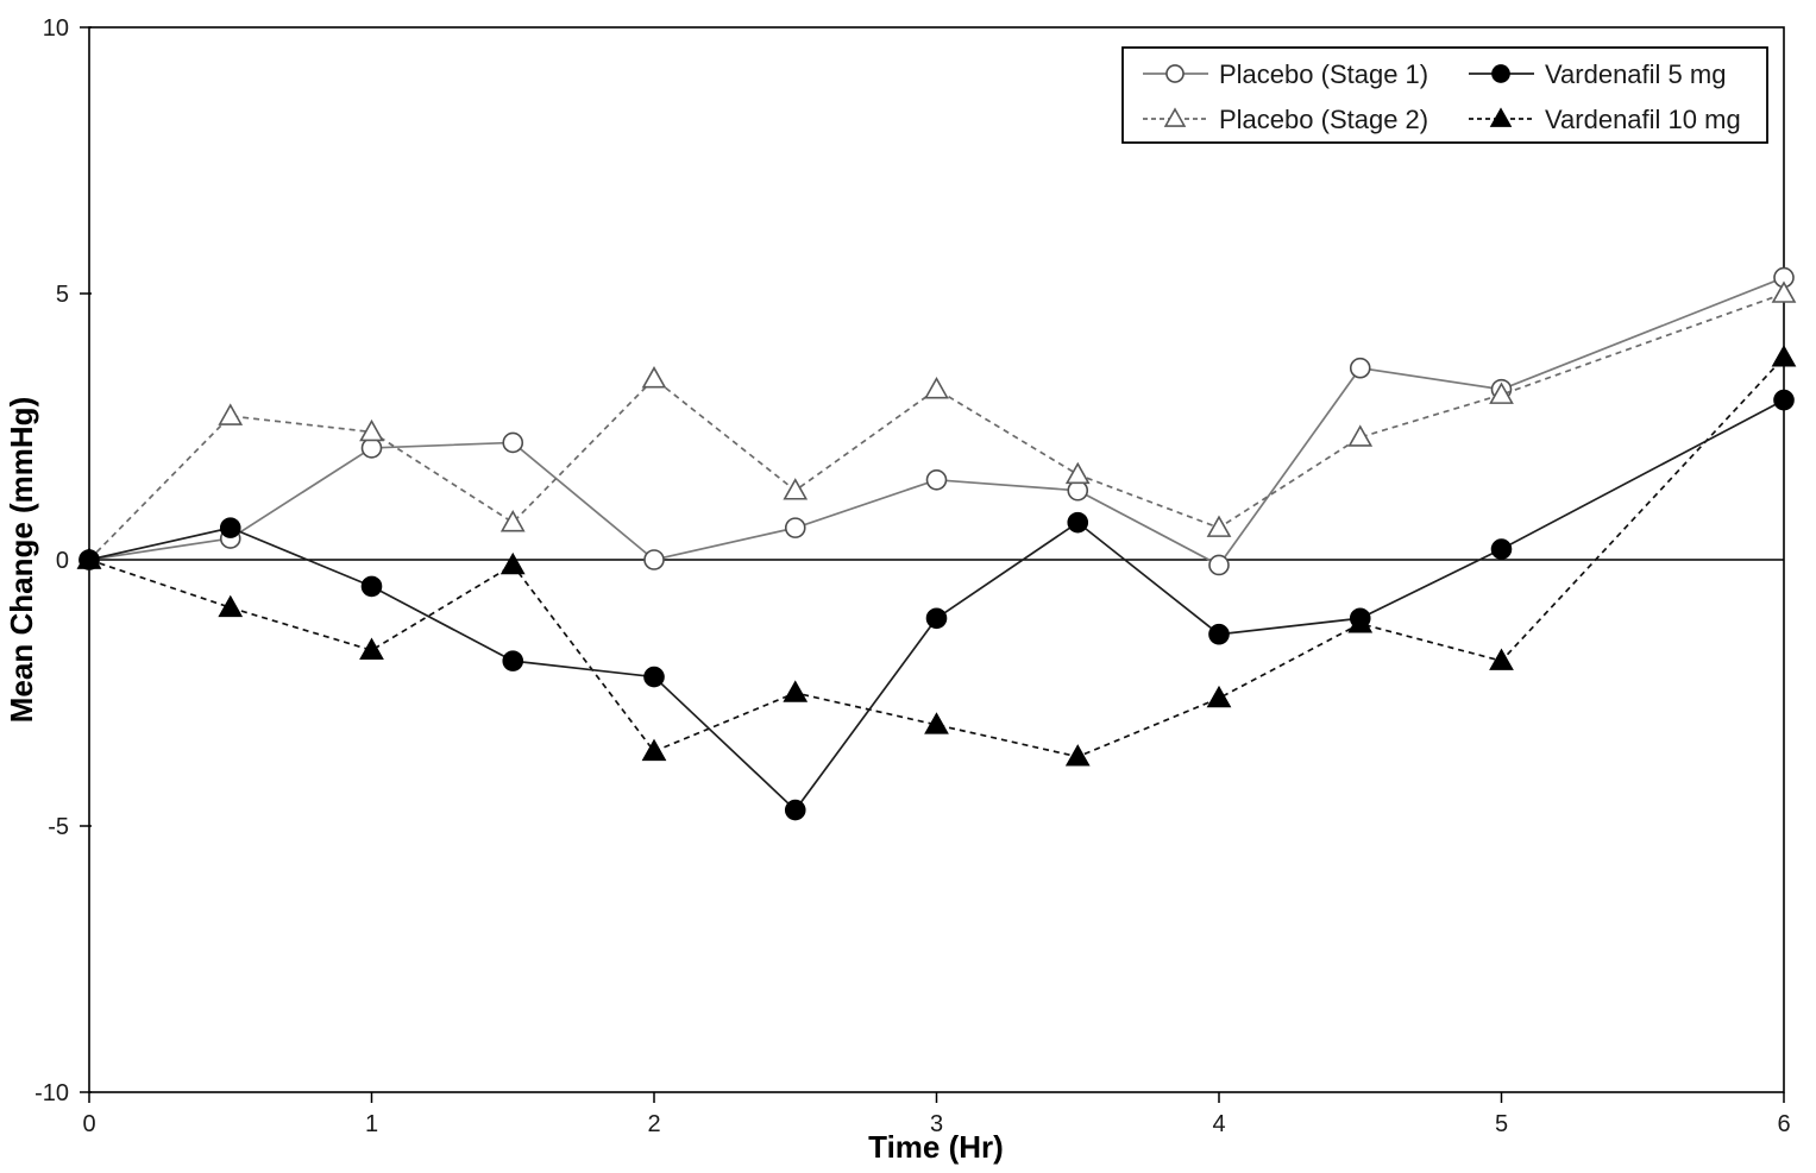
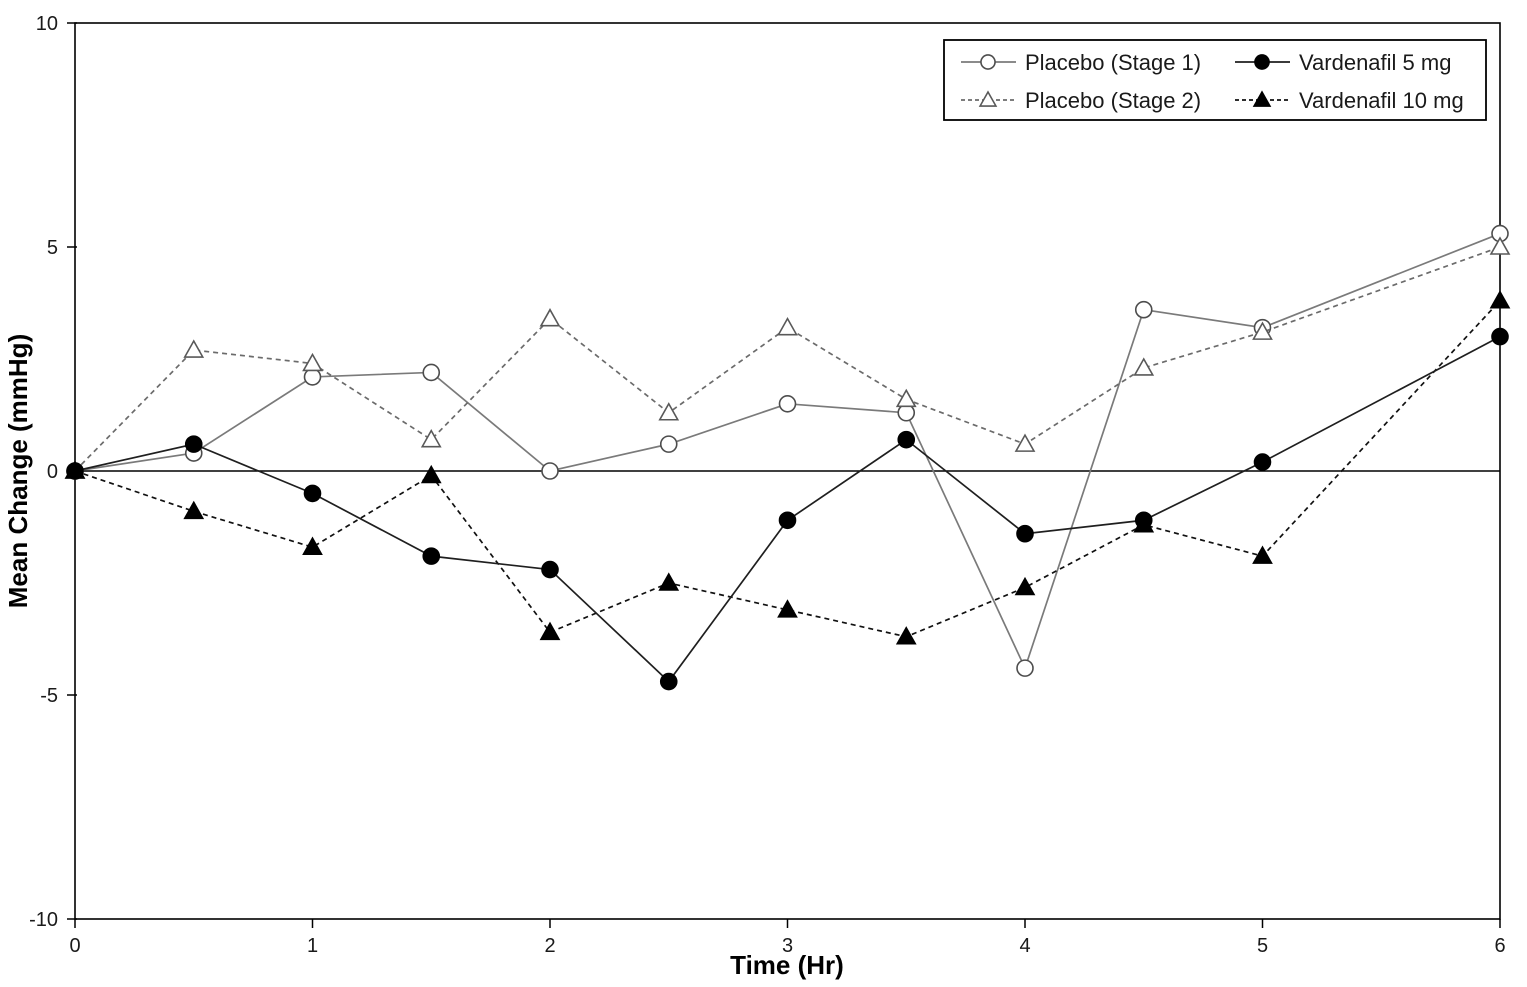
Placebo (Stage 1)/4: -0.1 -> -4.4
